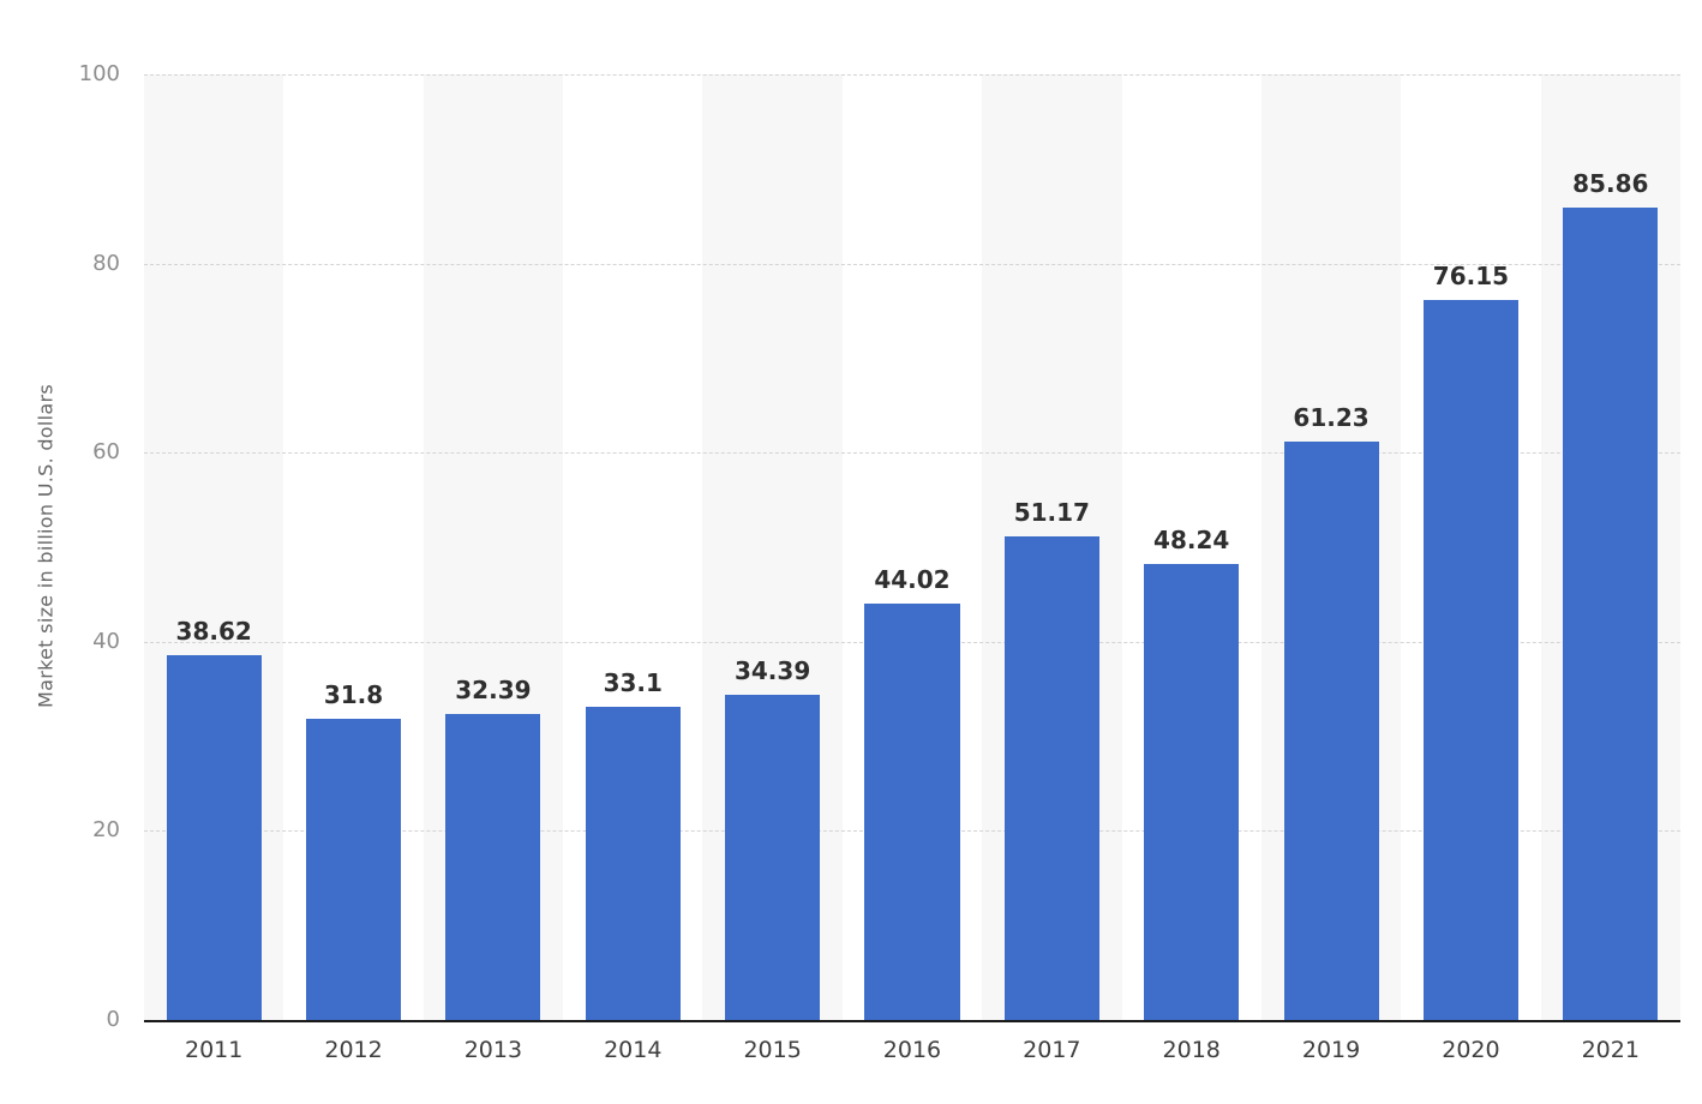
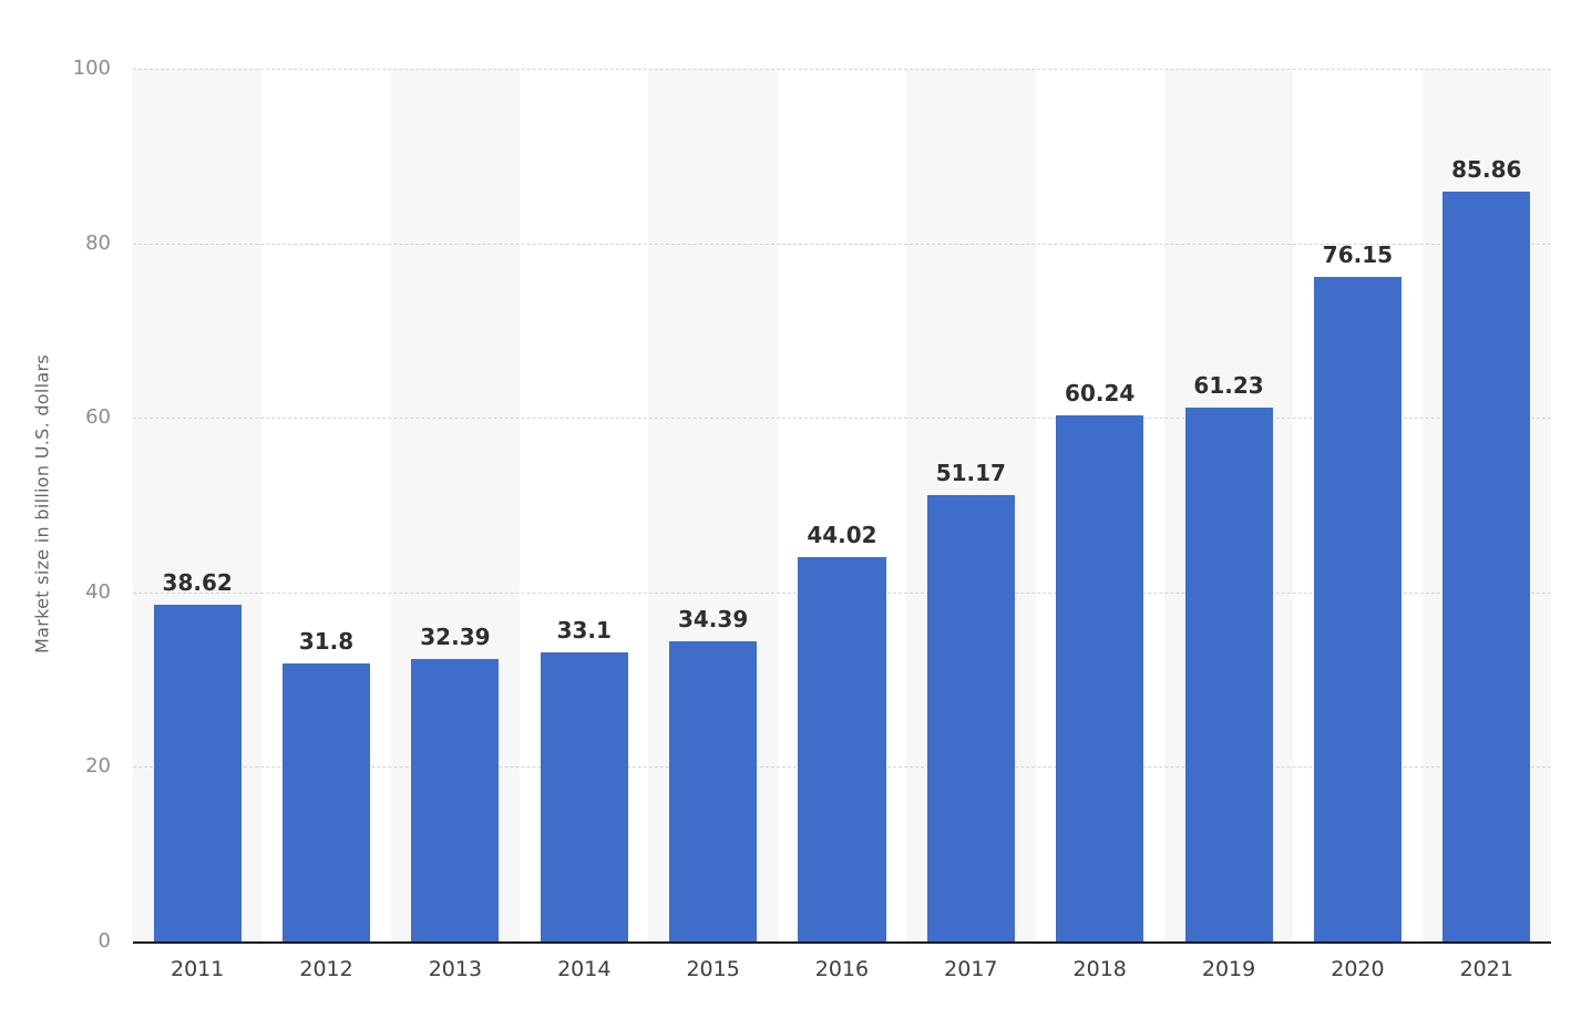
2018: 48.24 -> 60.24
